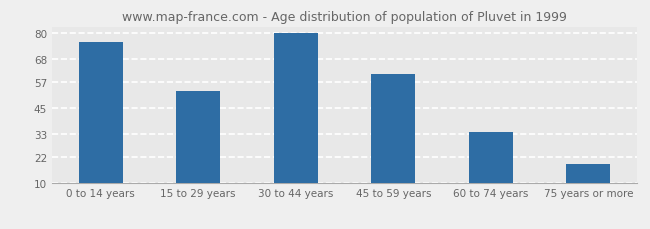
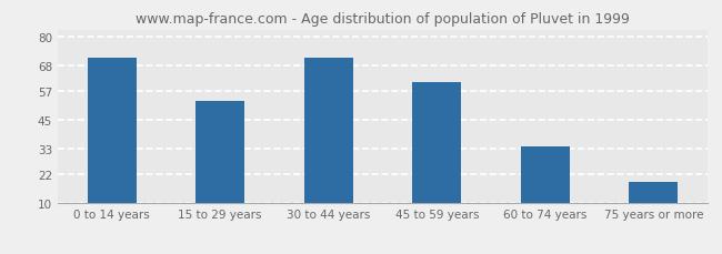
0 to 14 years: 76 -> 71
30 to 44 years: 80 -> 71
